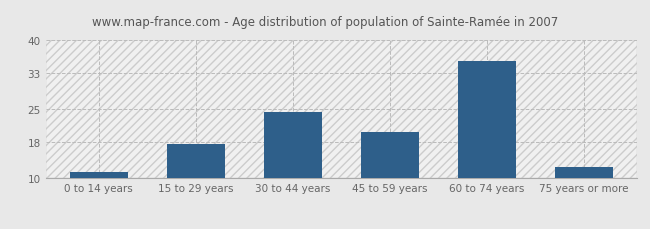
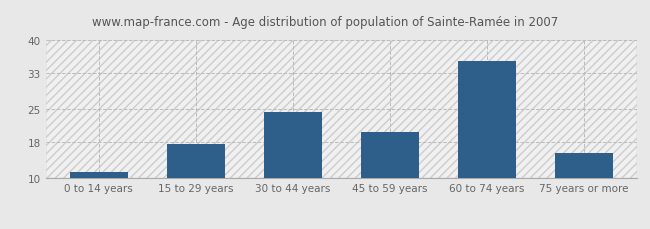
75 years or more: 12.5 -> 15.5
